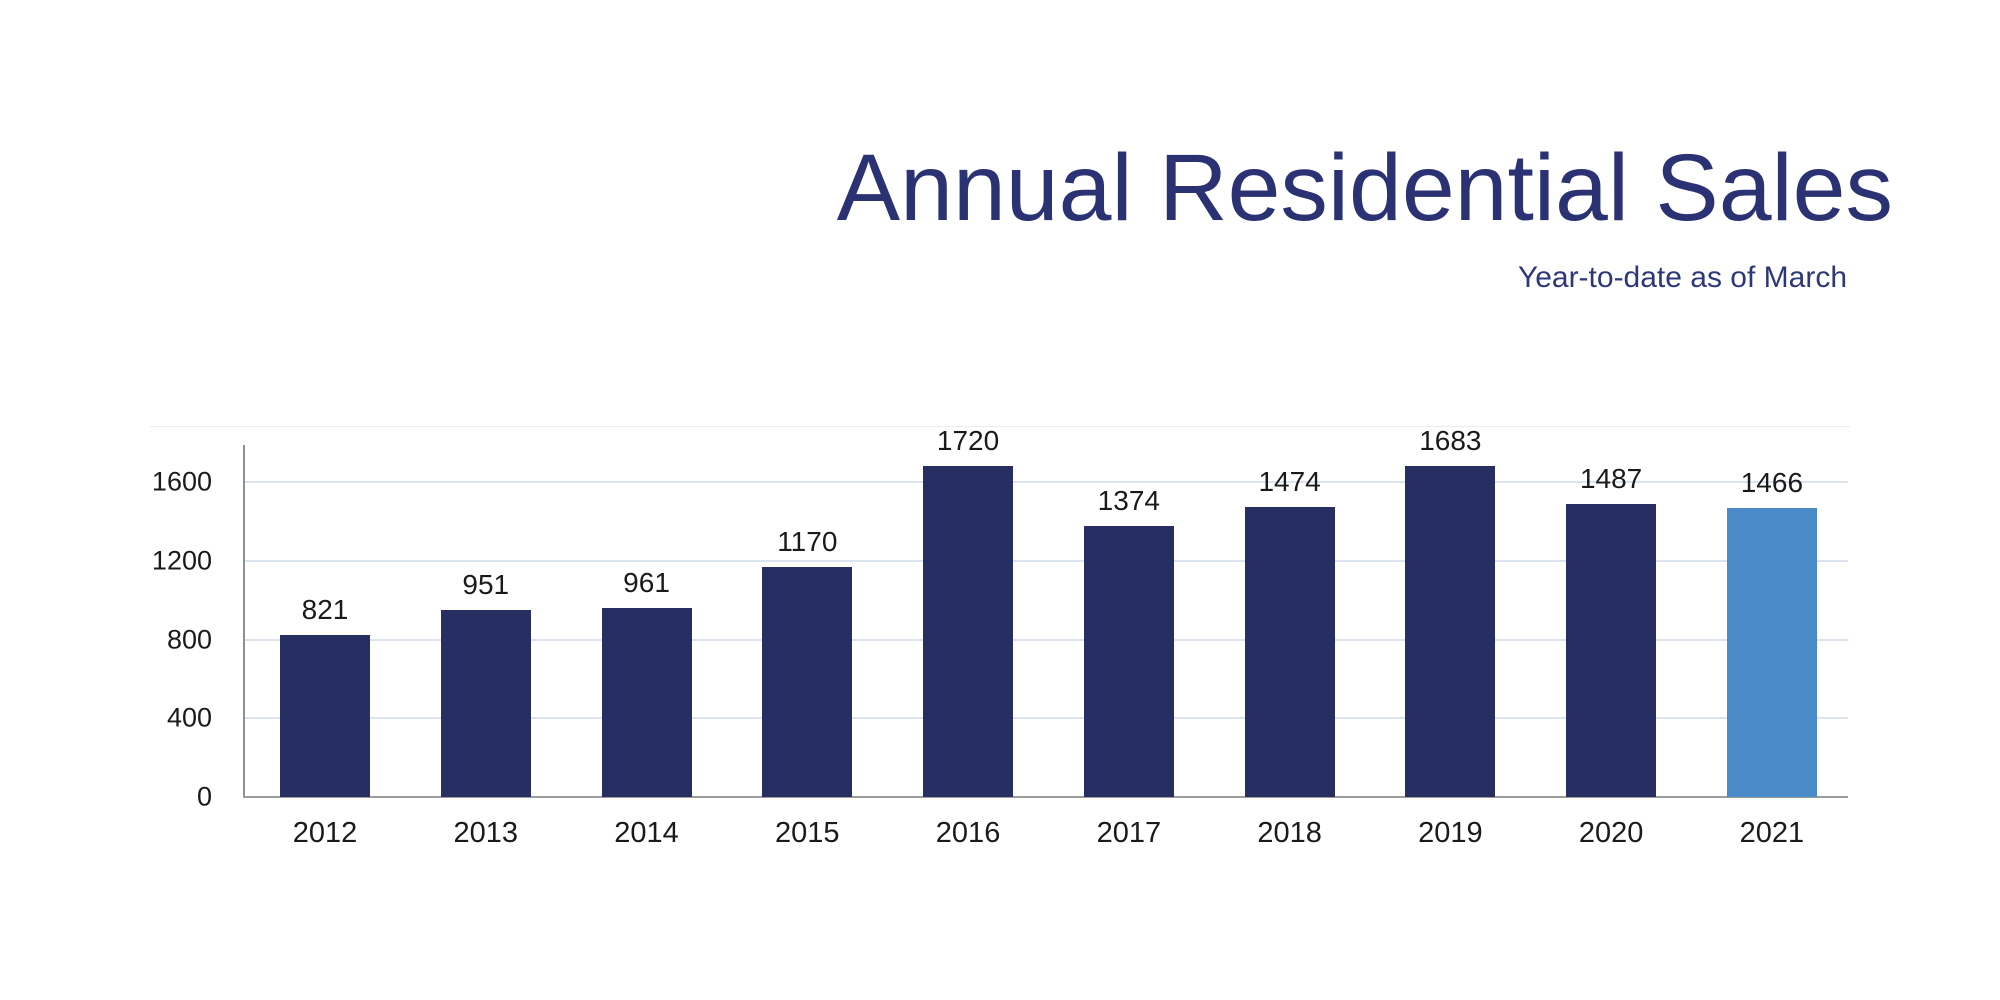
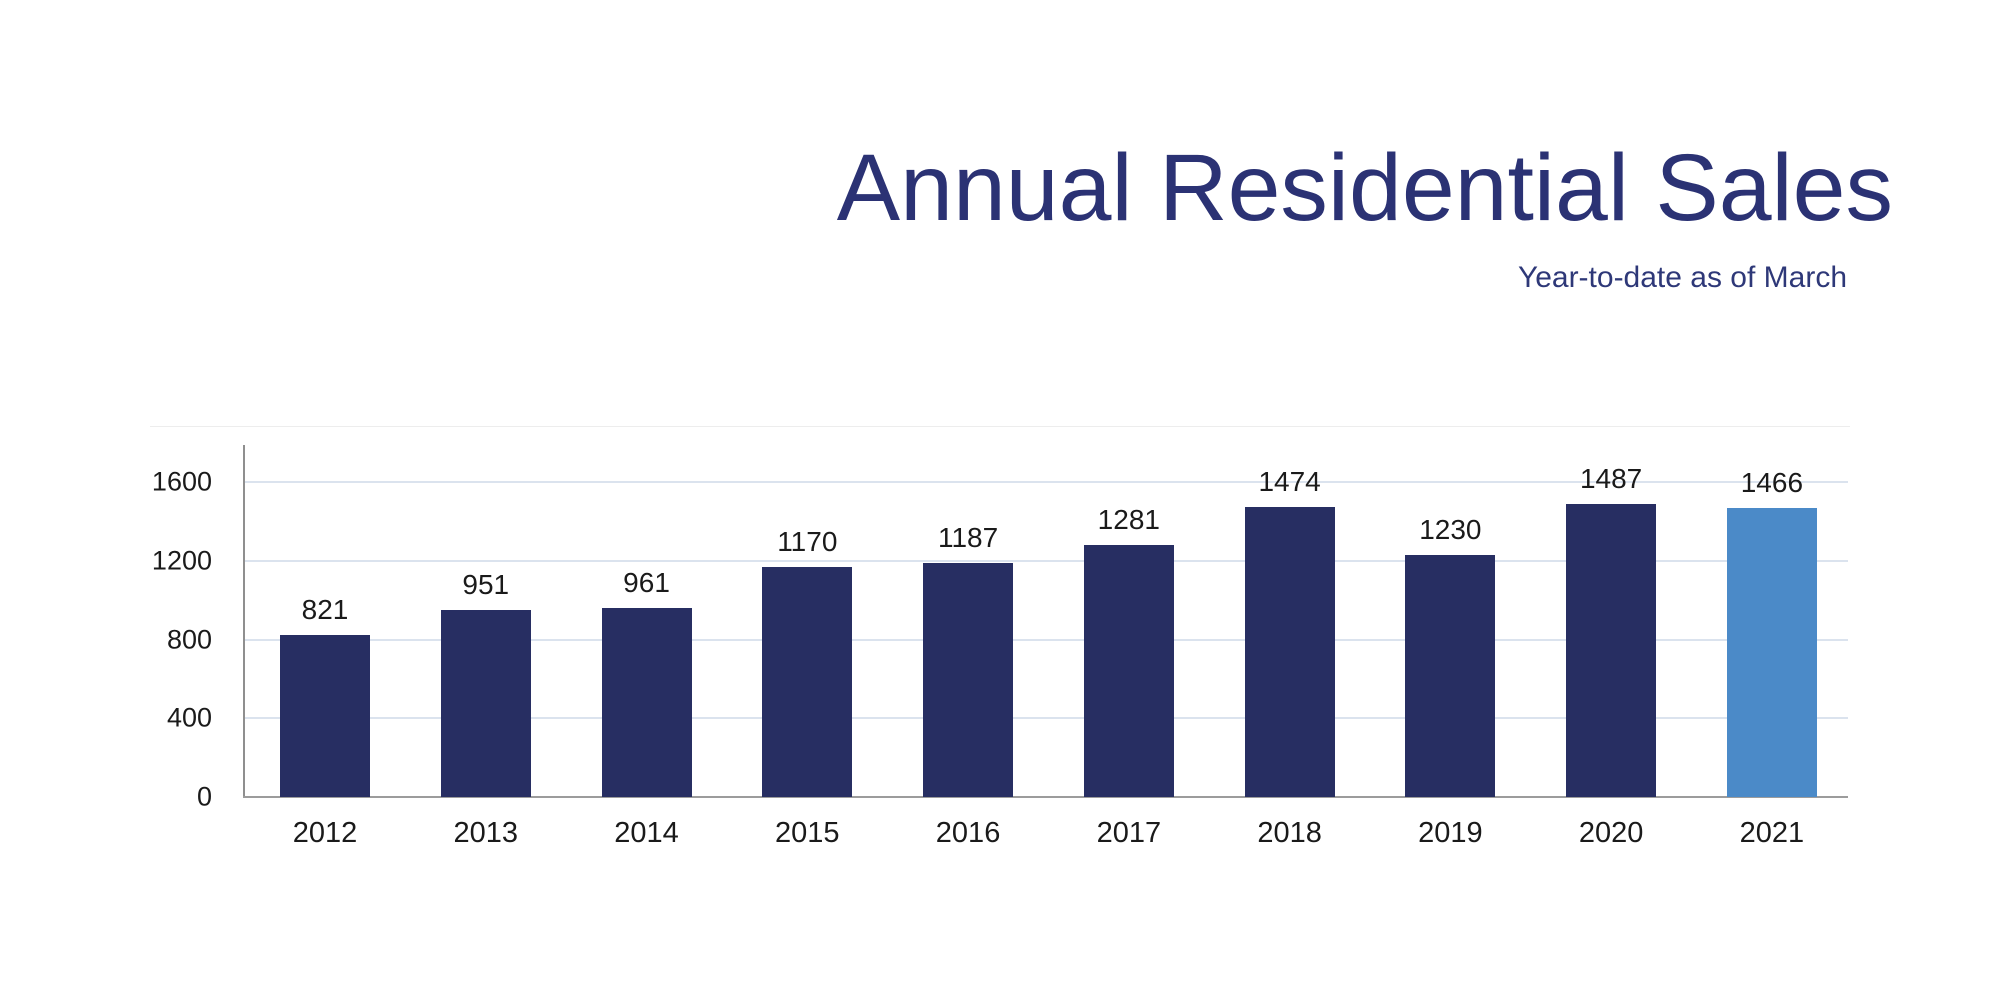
2016: 1720 -> 1187
2017: 1374 -> 1281
2019: 1683 -> 1230
